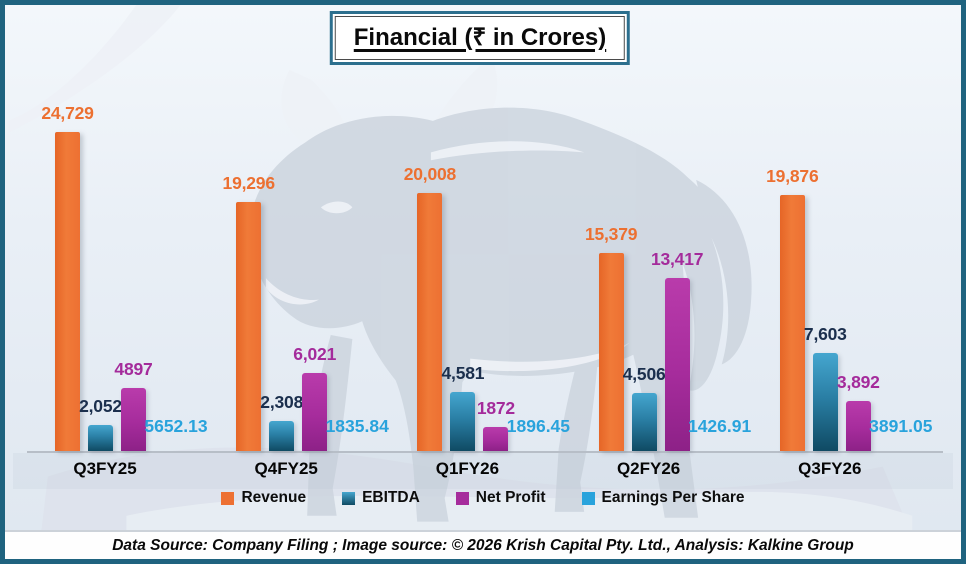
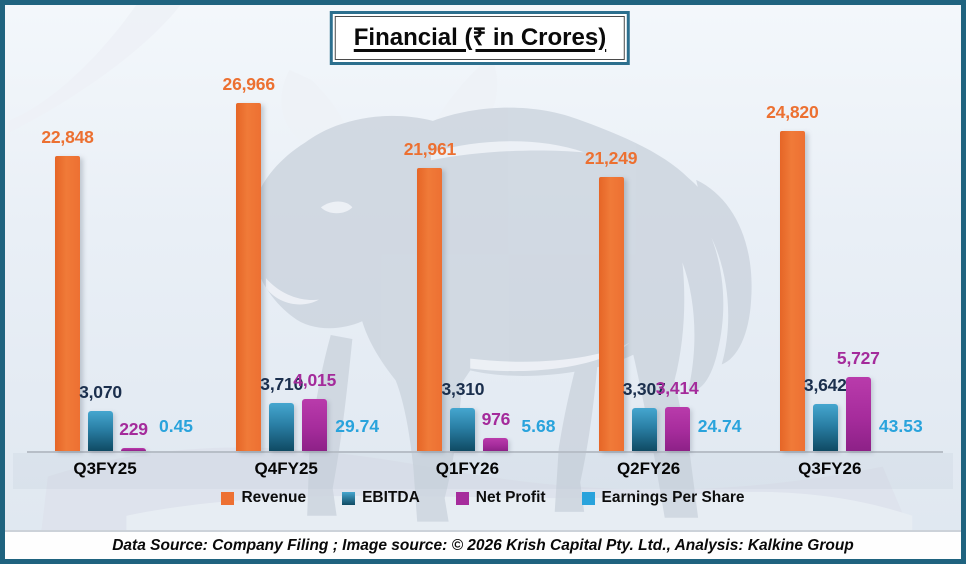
Revenue/Q3FY25: 24,729 -> 22,848
EBITDA/Q3FY25: 2,052 -> 3,070
Net Profit/Q3FY25: 4897 -> 229
Earnings Per Share/Q3FY25: 5652.13 -> 0.45
Revenue/Q4FY25: 19,296 -> 26,966
EBITDA/Q4FY25: 2,308 -> 3,710
Net Profit/Q4FY25: 6,021 -> 4,015
Earnings Per Share/Q4FY25: 1835.84 -> 29.74
Revenue/Q1FY26: 20,008 -> 21,961
EBITDA/Q1FY26: 4,581 -> 3,310
Net Profit/Q1FY26: 1872 -> 976
Earnings Per Share/Q1FY26: 1896.45 -> 5.68
Revenue/Q2FY26: 15,379 -> 21,249
EBITDA/Q2FY26: 4,506 -> 3,307
Net Profit/Q2FY26: 13,417 -> 3,414
Earnings Per Share/Q2FY26: 1426.91 -> 24.74
Revenue/Q3FY26: 19,876 -> 24,820
EBITDA/Q3FY26: 7,603 -> 3,642
Net Profit/Q3FY26: 3,892 -> 5,727
Earnings Per Share/Q3FY26: 3891.05 -> 43.53
